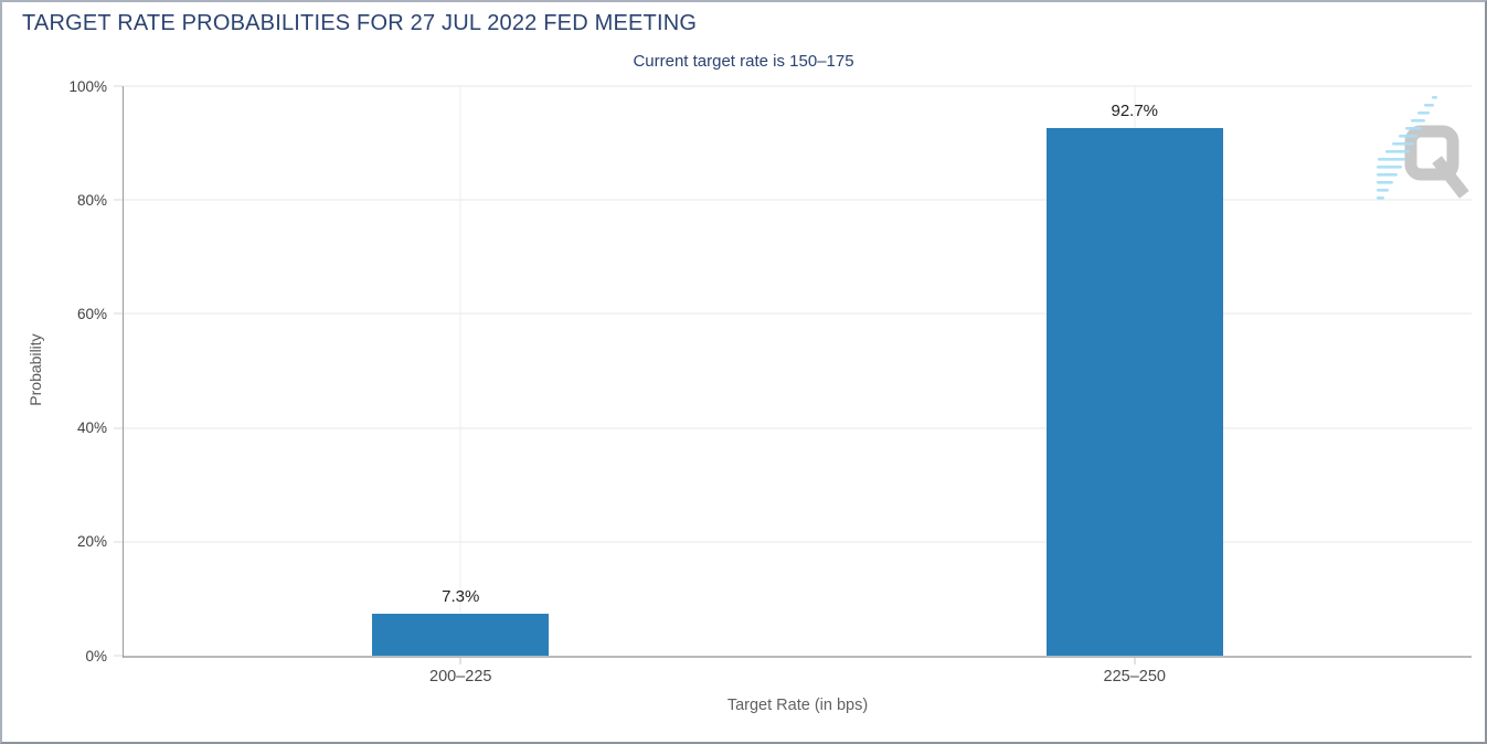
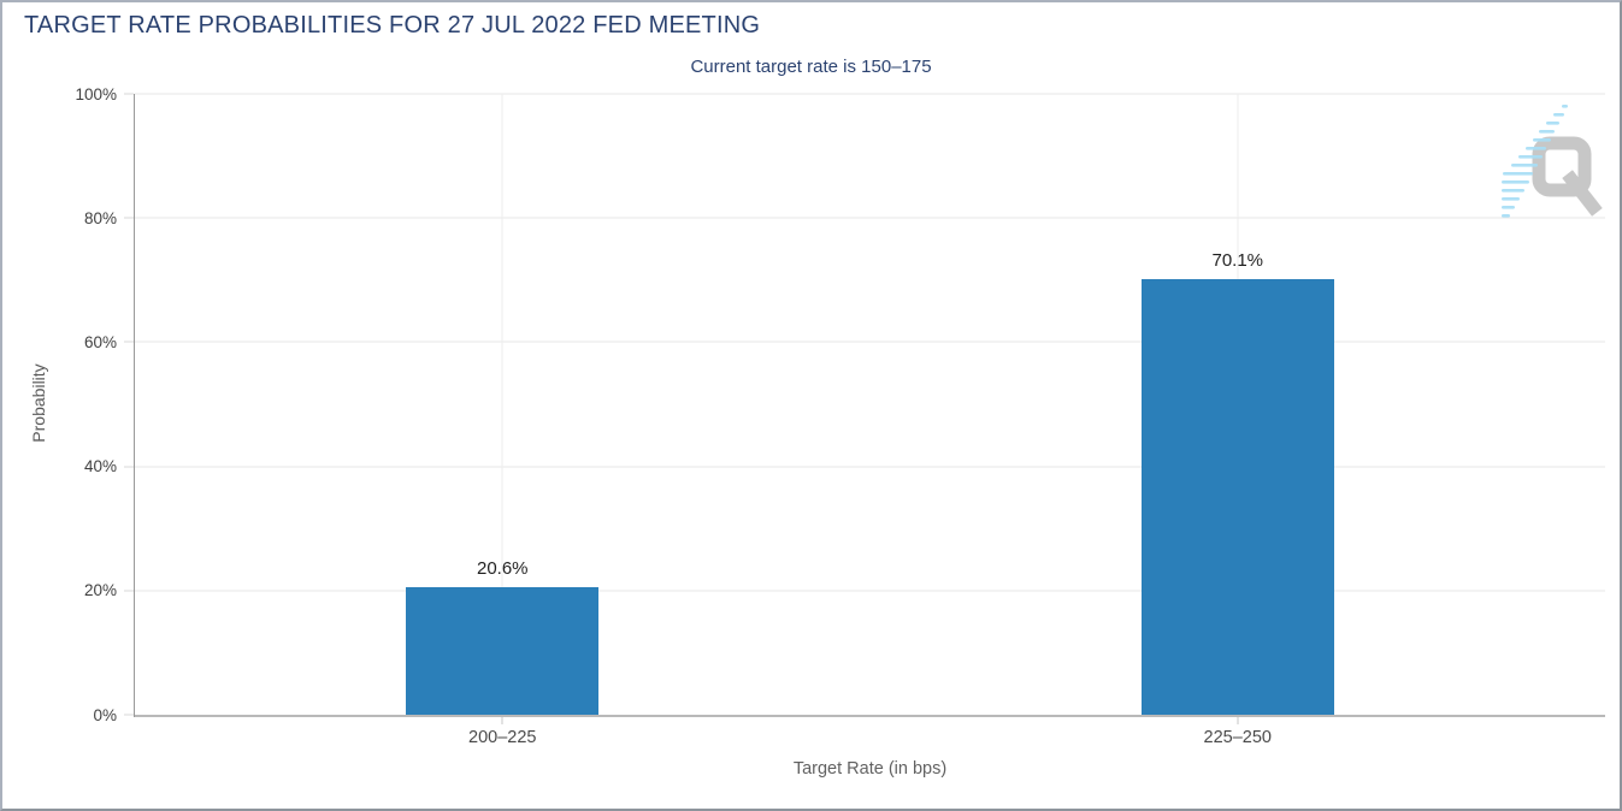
200–225: 7.3% -> 20.6%
225–250: 92.7% -> 70.1%
